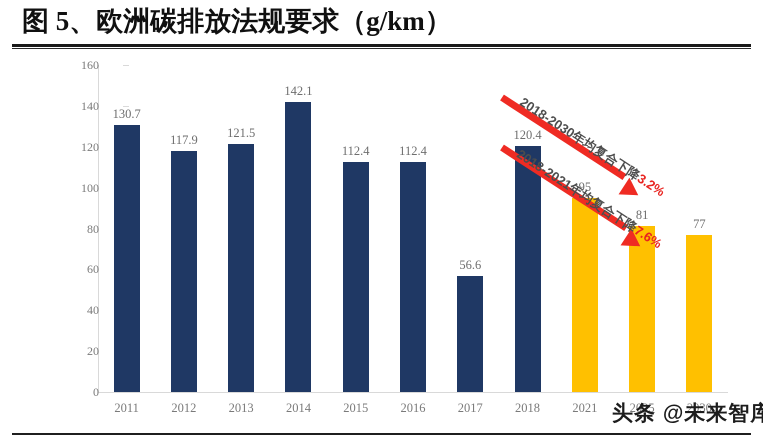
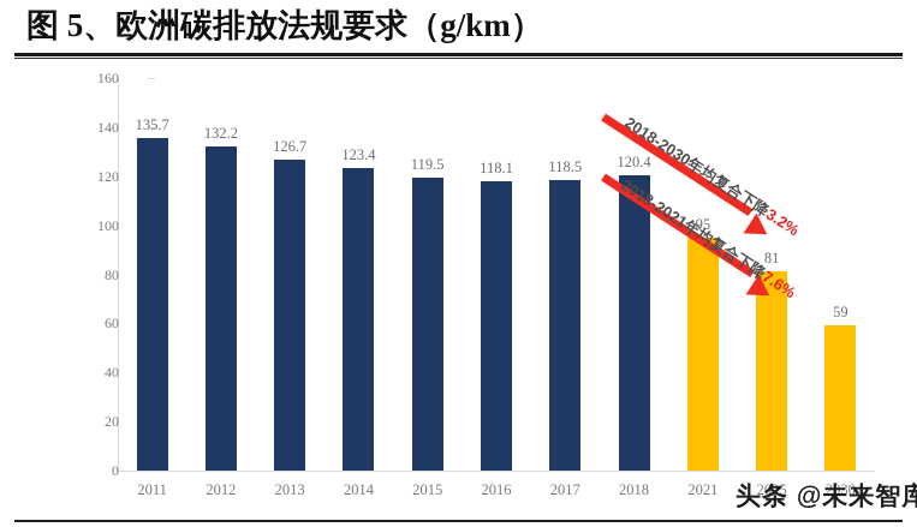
2011: 130.7 -> 135.7
2012: 117.9 -> 132.2
2013: 121.5 -> 126.7
2014: 142.1 -> 123.4
2015: 112.4 -> 119.5
2016: 112.4 -> 118.1
2017: 56.6 -> 118.5
2030: 77 -> 59
